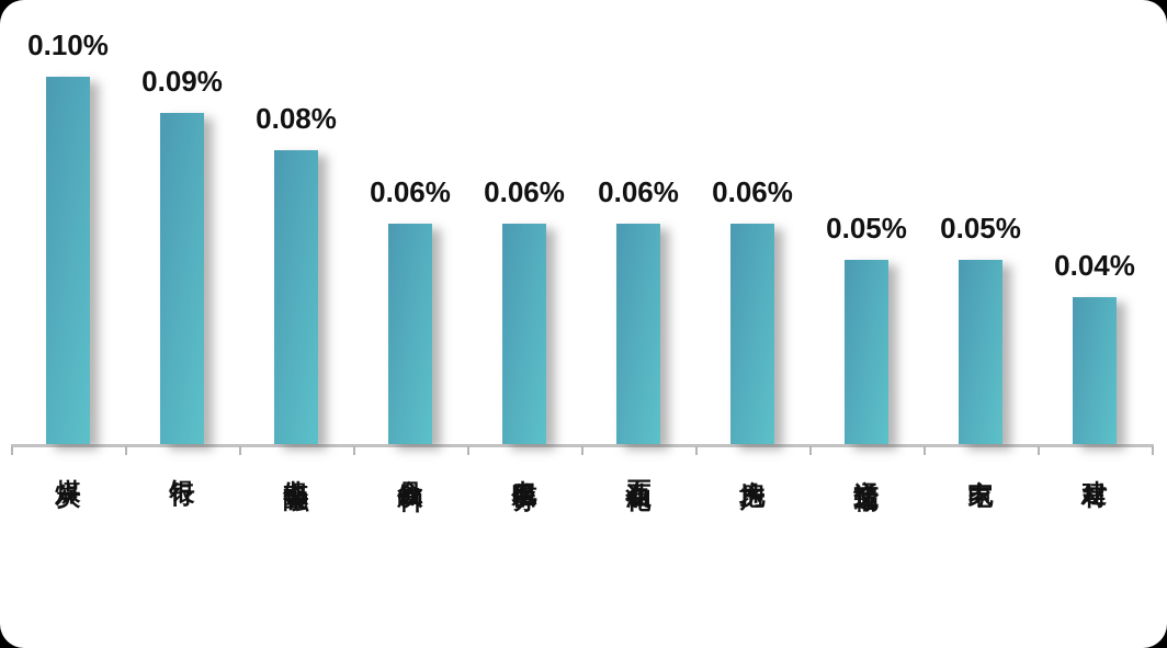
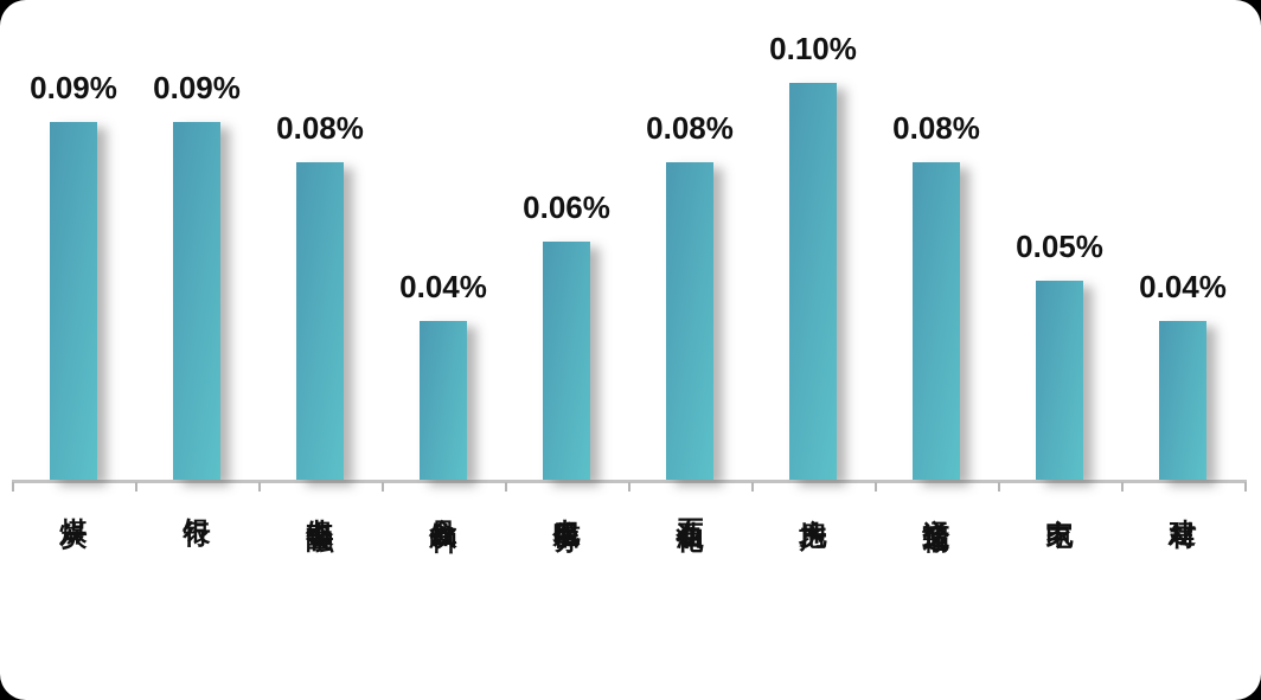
煤炭: 0.10% -> 0.09%
食品饮料: 0.06% -> 0.04%
石油石化: 0.06% -> 0.08%
房地产: 0.06% -> 0.10%
交通运输: 0.05% -> 0.08%
